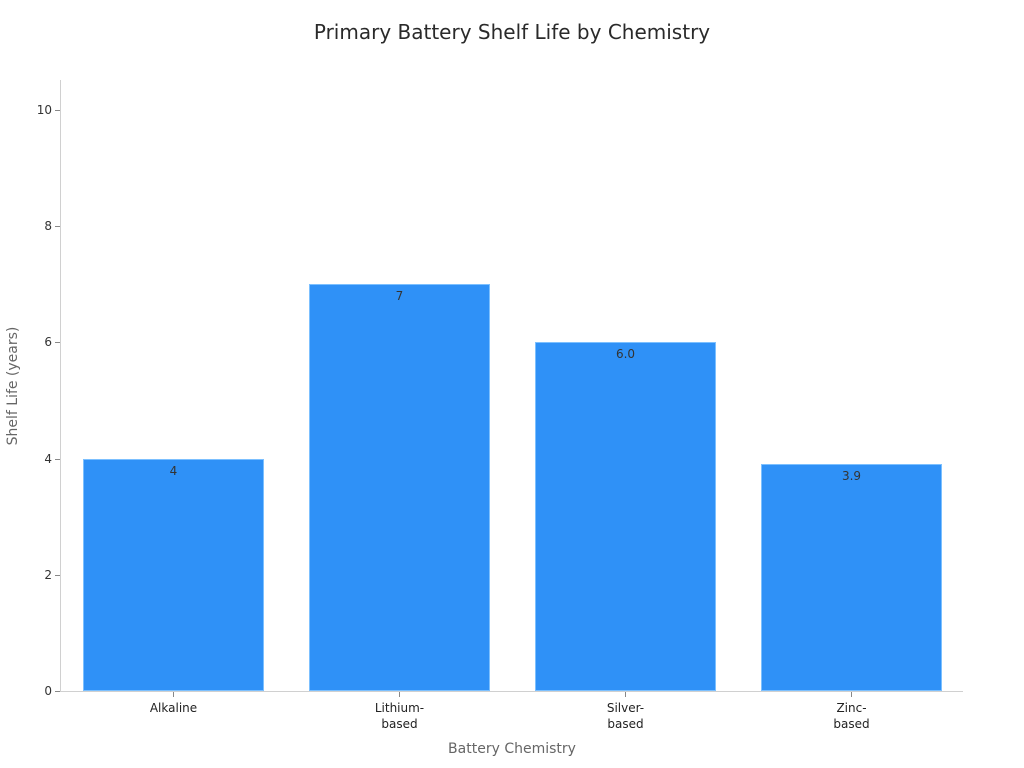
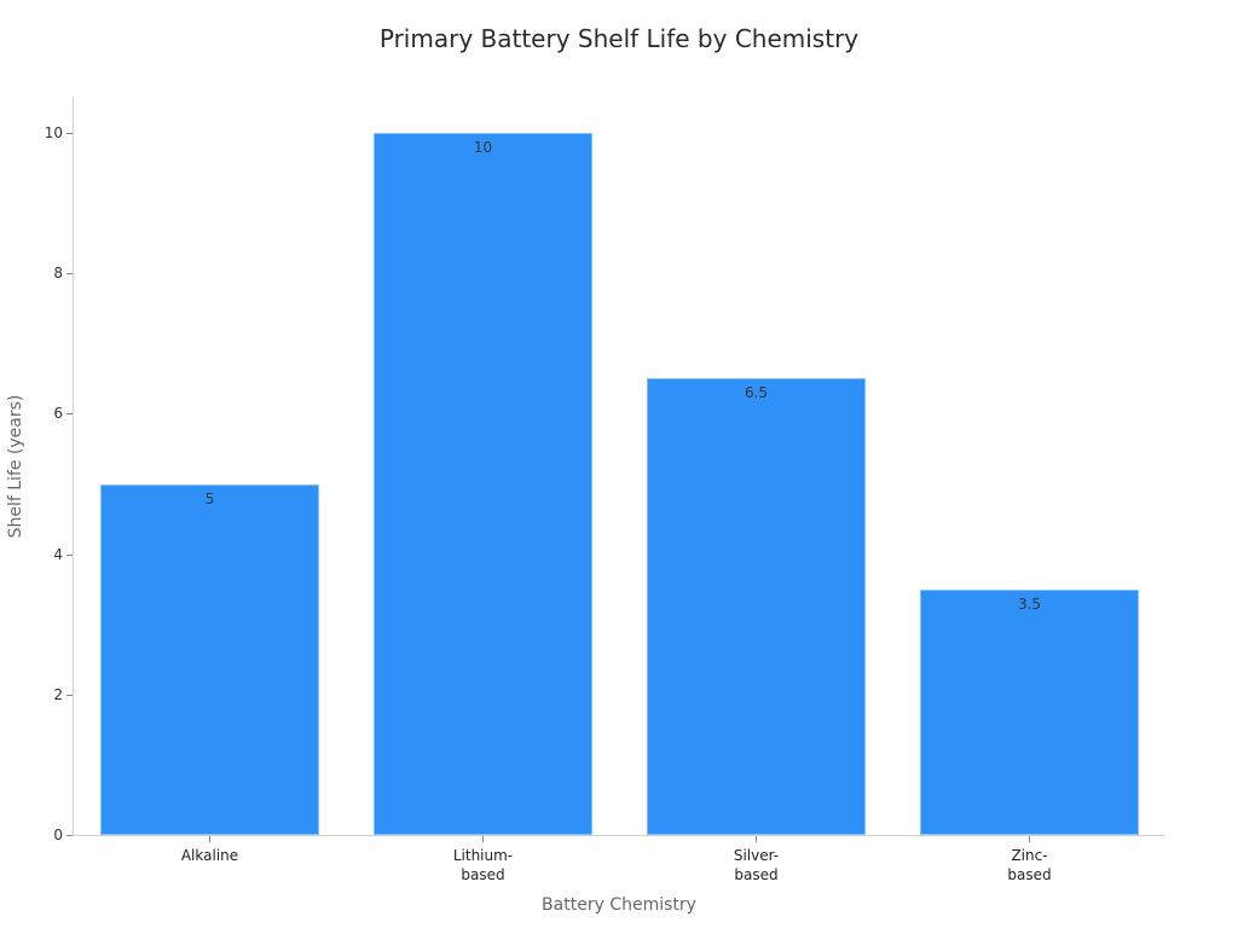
Alkaline: 4 -> 5
Lithium-based: 7 -> 10
Silver-based: 6.0 -> 6.5
Zinc-based: 3.9 -> 3.5
